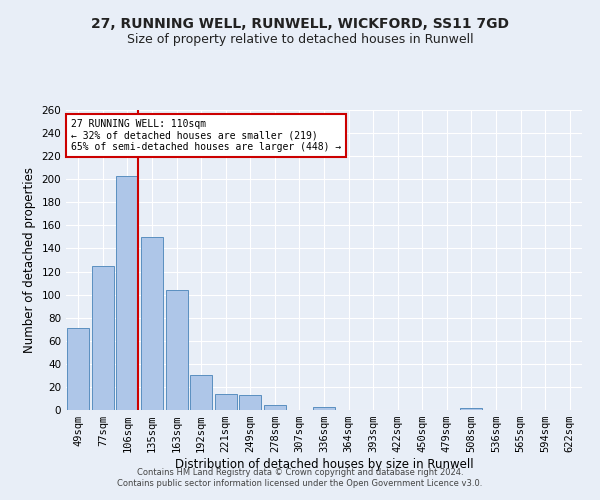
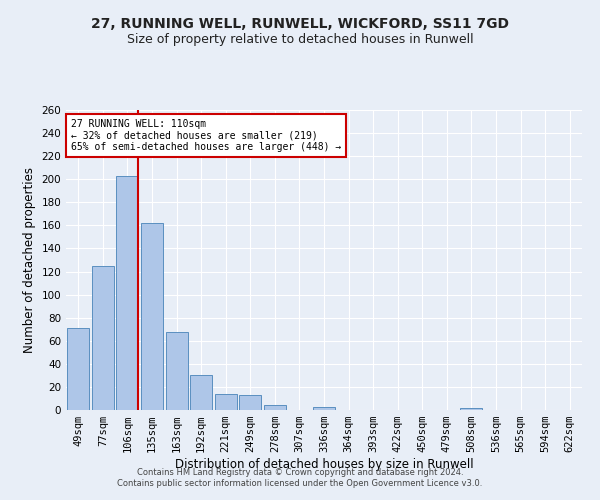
135sqm: 150 -> 162
163sqm: 104 -> 68
